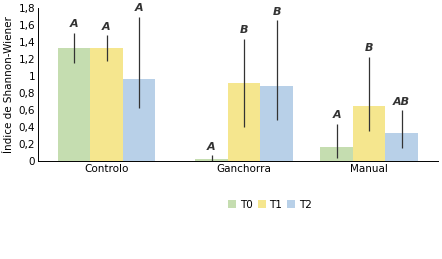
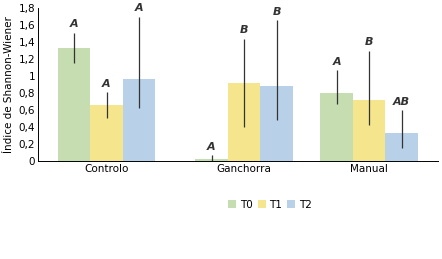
T1/Controlo: 1,33 -> 0,66
T0/Manual: 0,17 -> 0,80
T1/Manual: 0,65 -> 0,72
